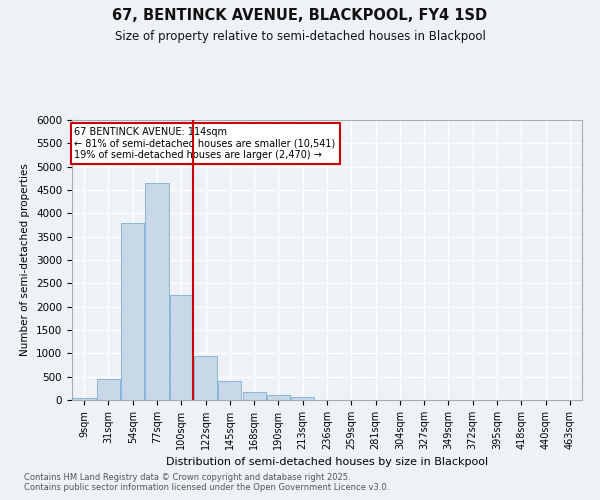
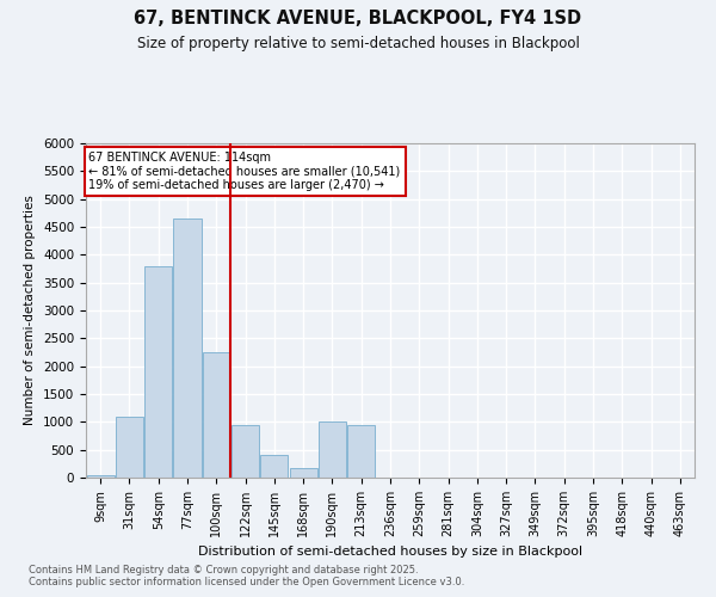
31sqm: 450 -> 1100
190sqm: 100 -> 1000
213sqm: 80 -> 950
